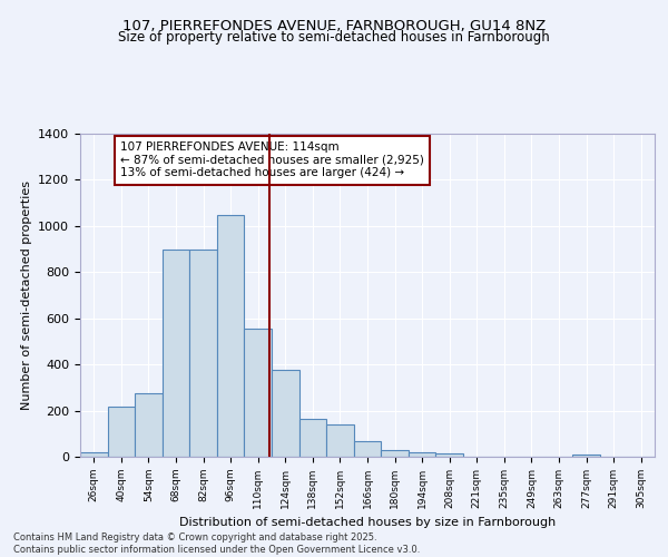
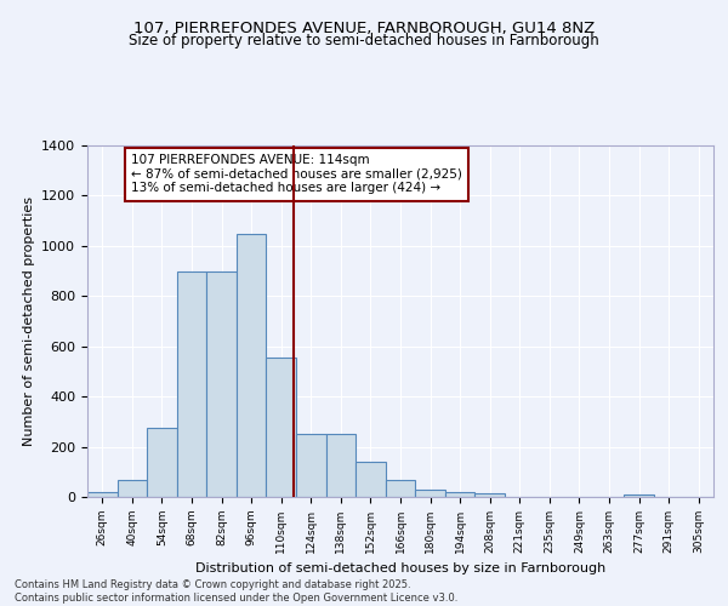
40sqm: 215 -> 70
124sqm: 375 -> 253
138sqm: 165 -> 253
